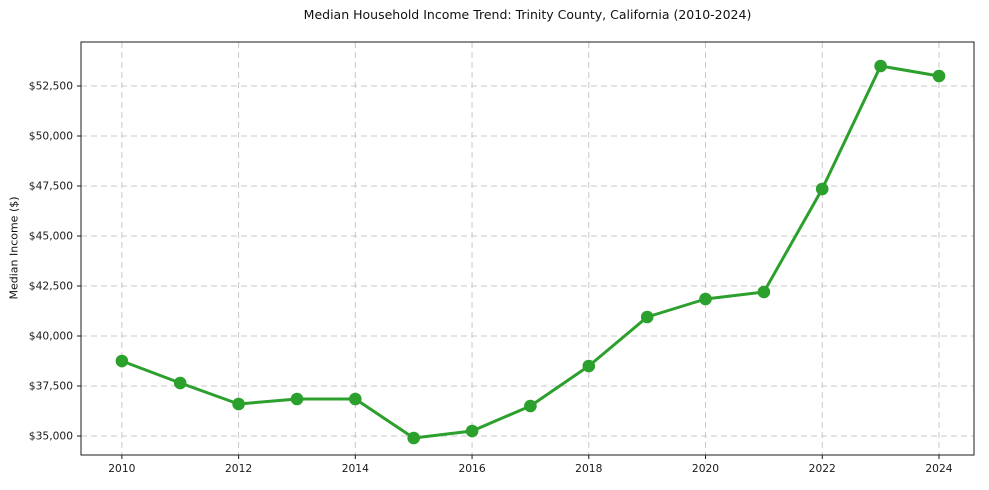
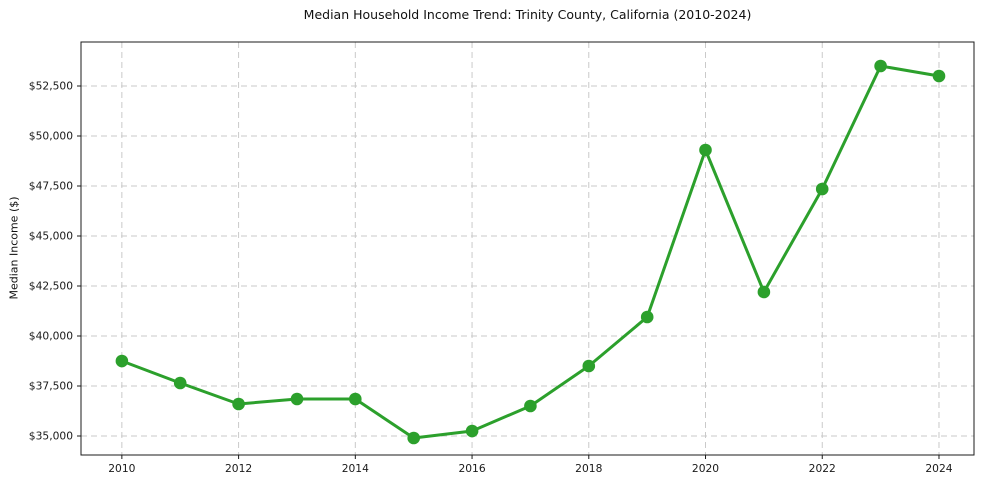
2020: $41800 -> $49300
